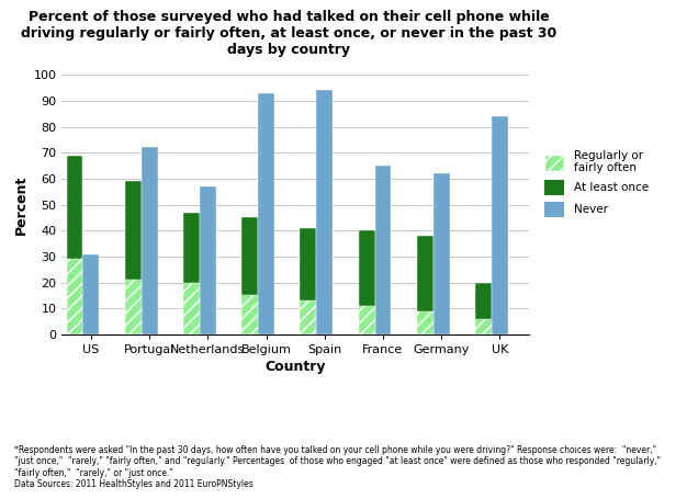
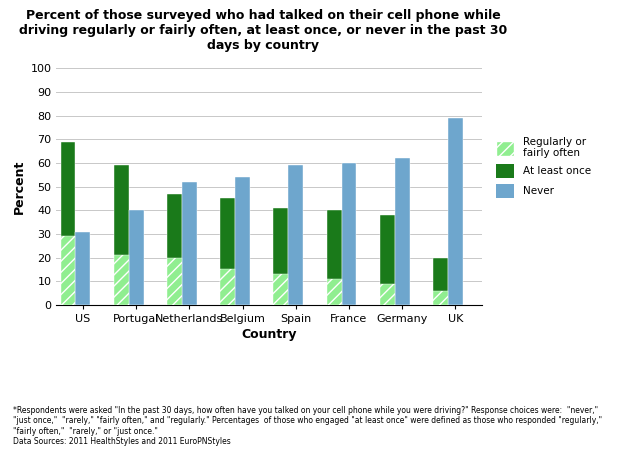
Never/Portugal: 72 -> 40
Never/Netherlands: 57 -> 52
Never/Belgium: 93 -> 54
Never/Spain: 94 -> 59
Never/France: 65 -> 60
Never/UK: 84 -> 79
